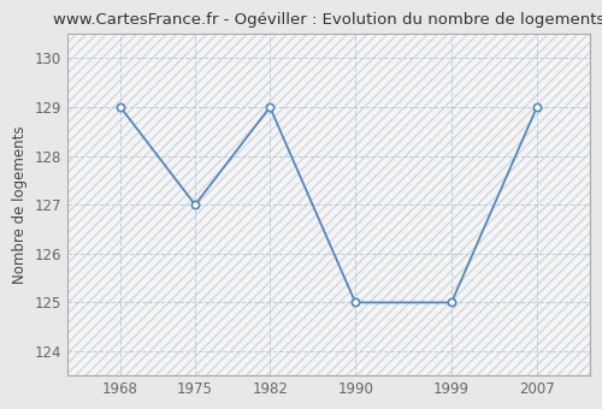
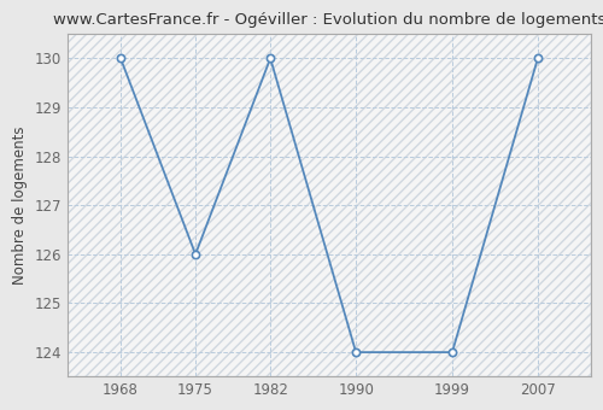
1968: 129 -> 130
1975: 127 -> 126
1982: 129 -> 130
1990: 125 -> 124
1999: 125 -> 124
2007: 129 -> 130
